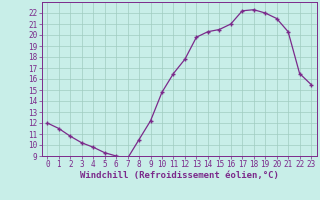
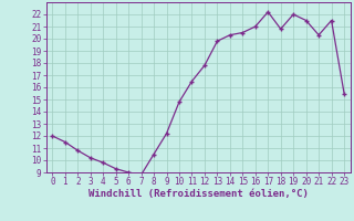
18: 22.3 -> 20.8
22: 16.5 -> 21.5
